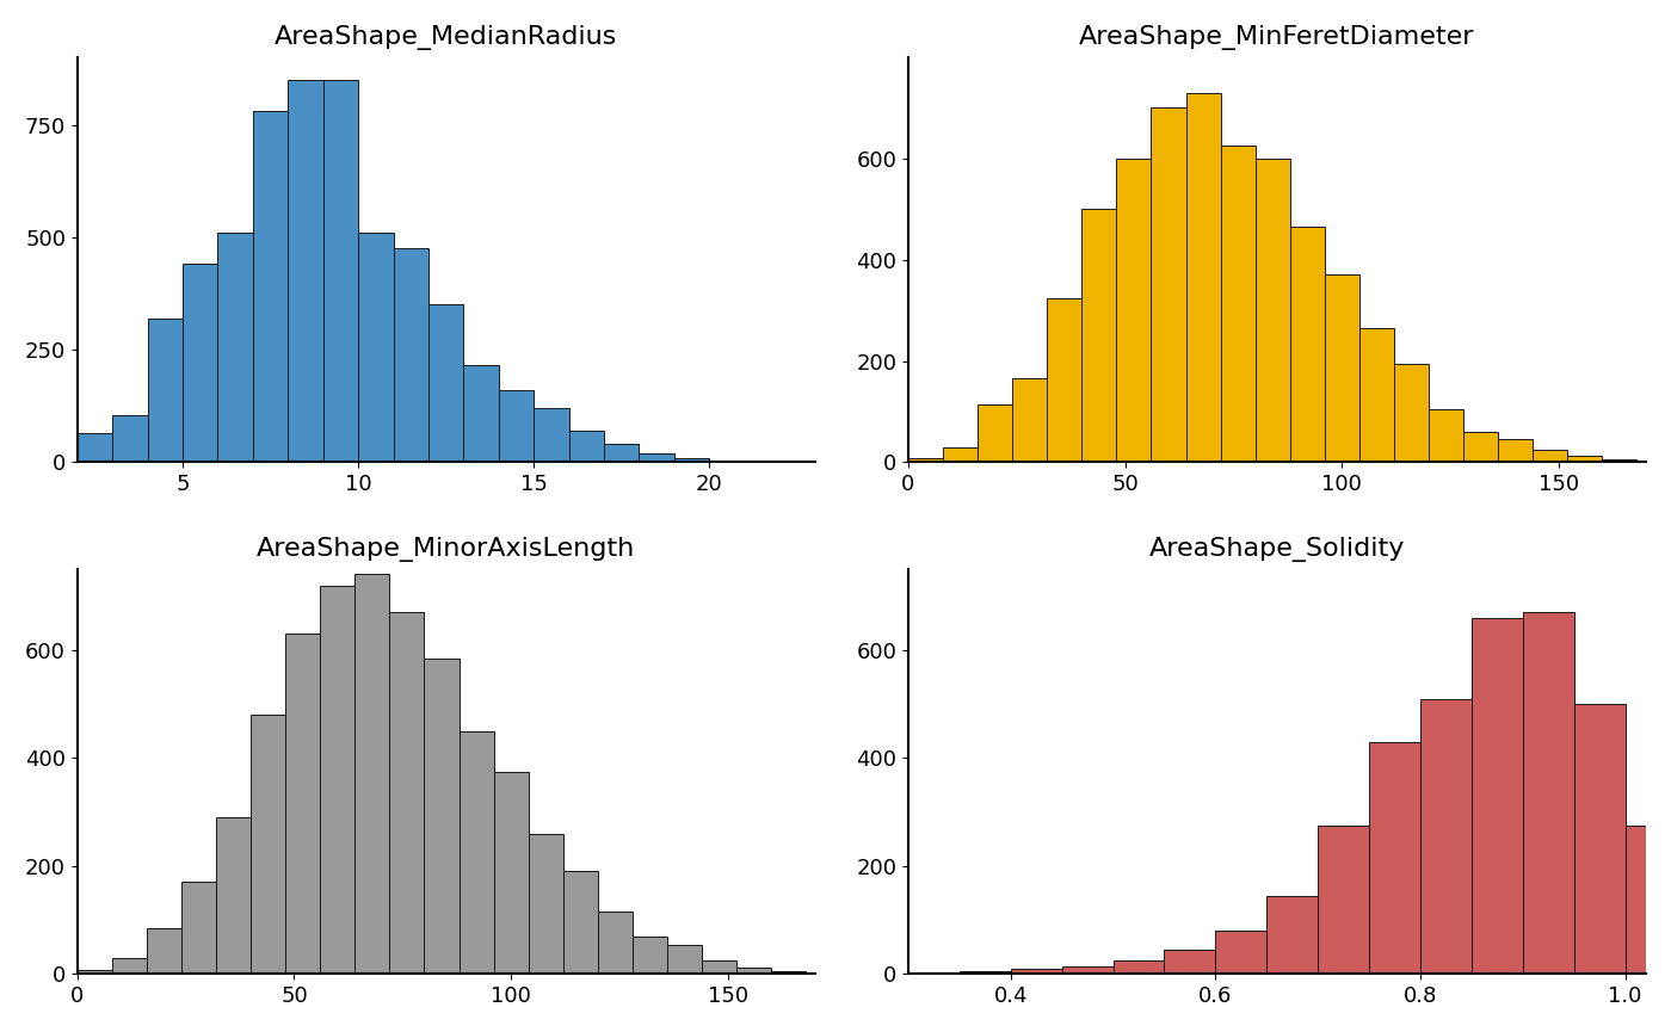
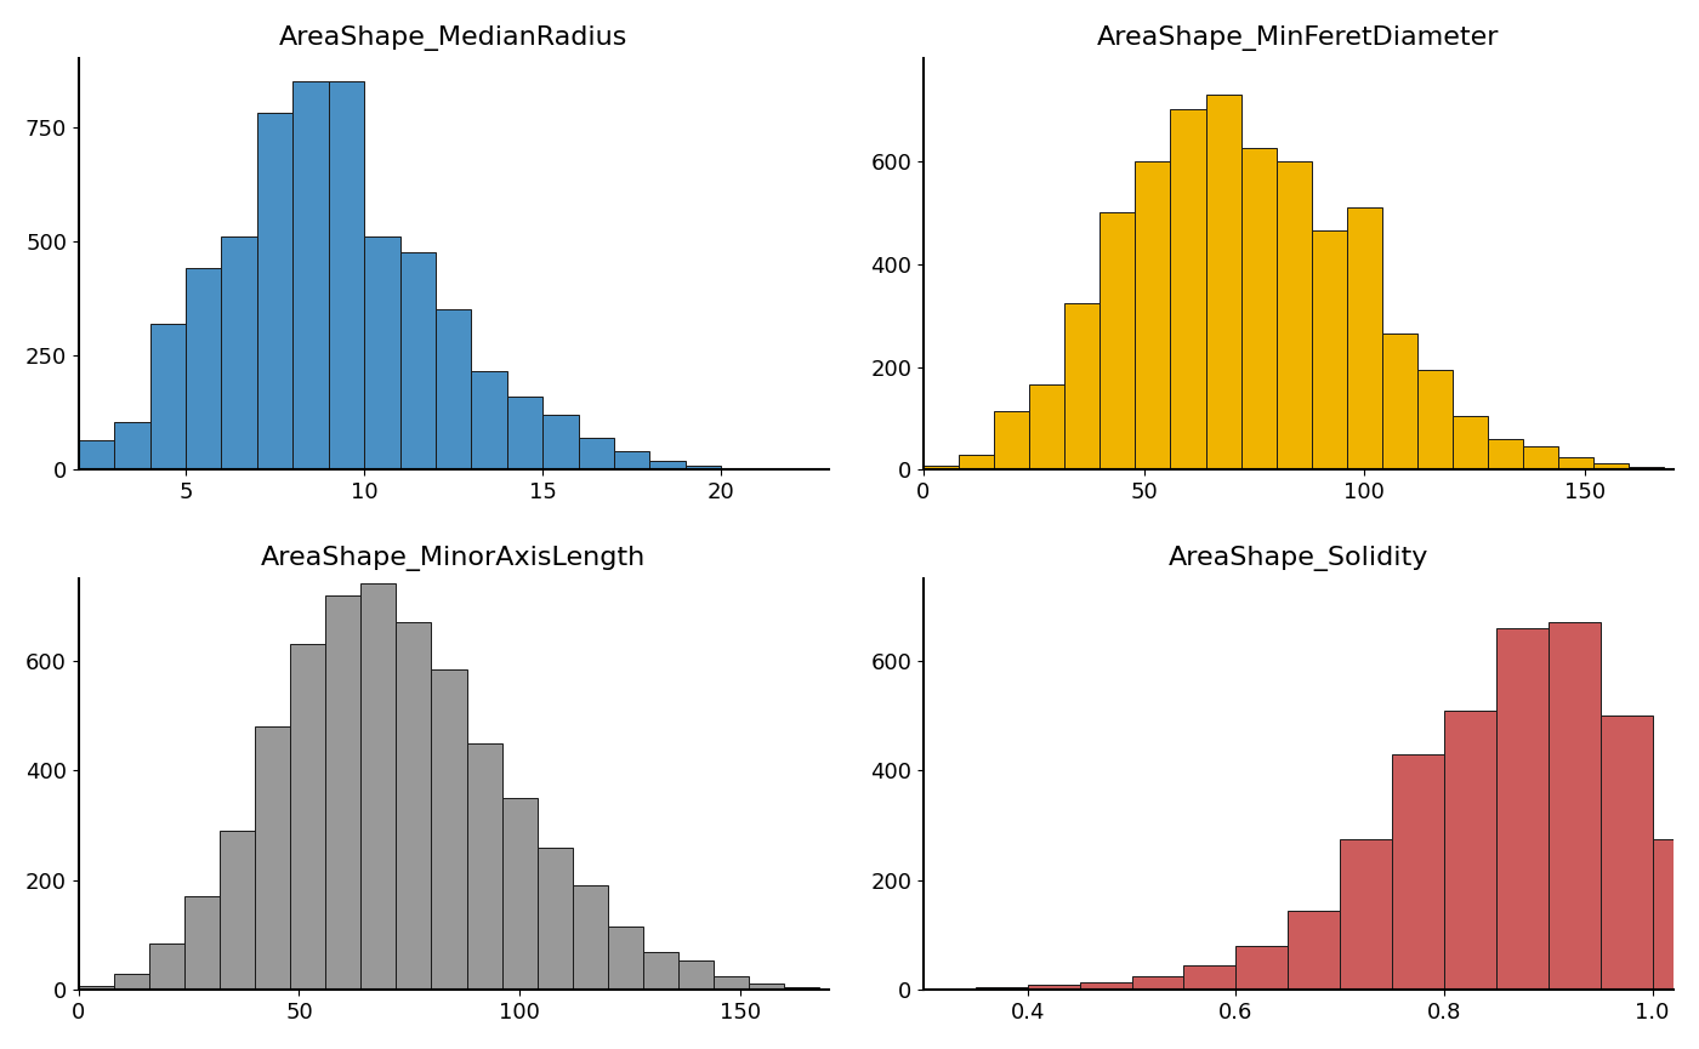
AreaShape_MinFeretDiameter/100: 370 -> 510
AreaShape_MinorAxisLength/100: 375 -> 350
